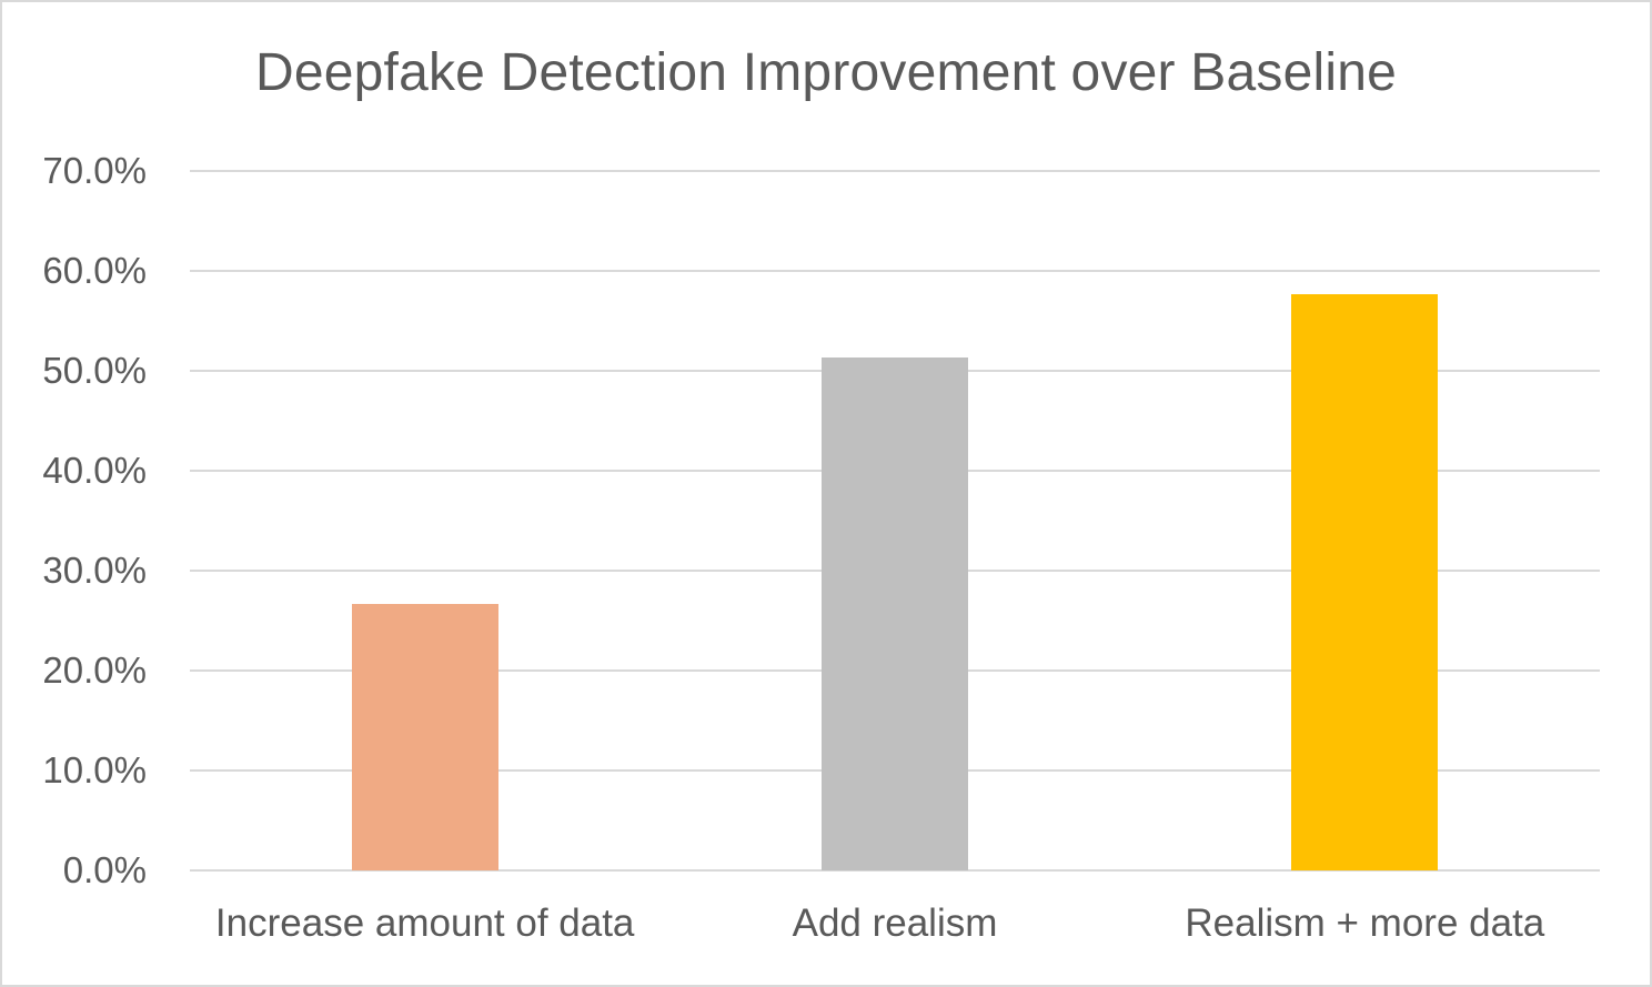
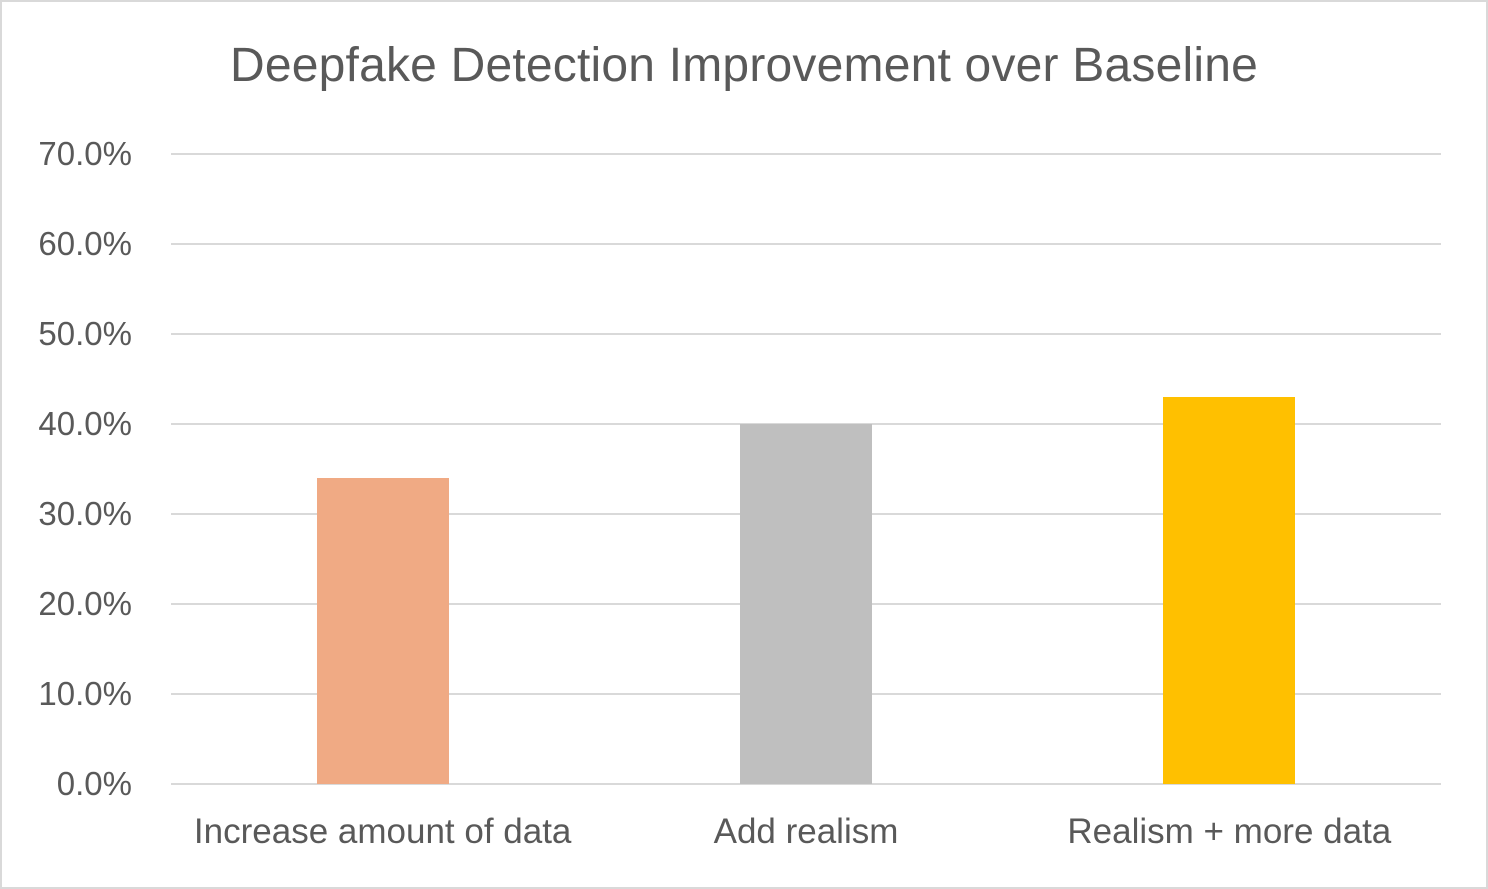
Increase amount of data: 27% -> 34%
Add realism: 51% -> 40%
Realism + more data: 58% -> 43%
